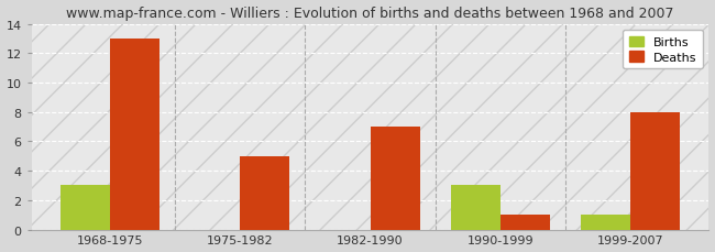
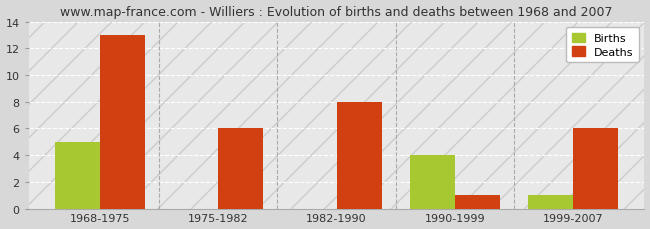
Births/1968-1975: 3 -> 5
Deaths/1975-1982: 5 -> 6
Deaths/1982-1990: 7 -> 8
Births/1990-1999: 3 -> 4
Deaths/1999-2007: 8 -> 6
